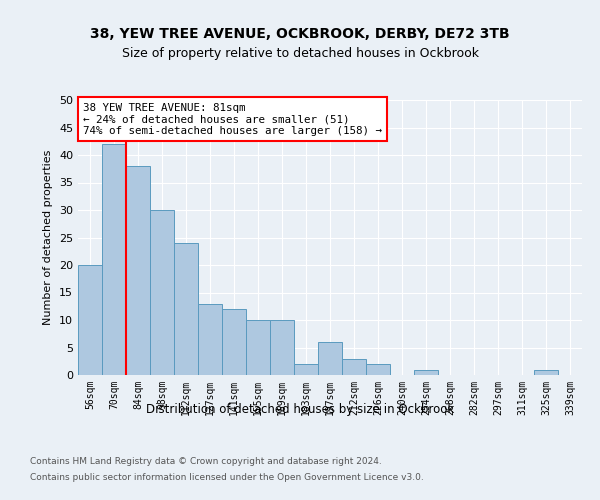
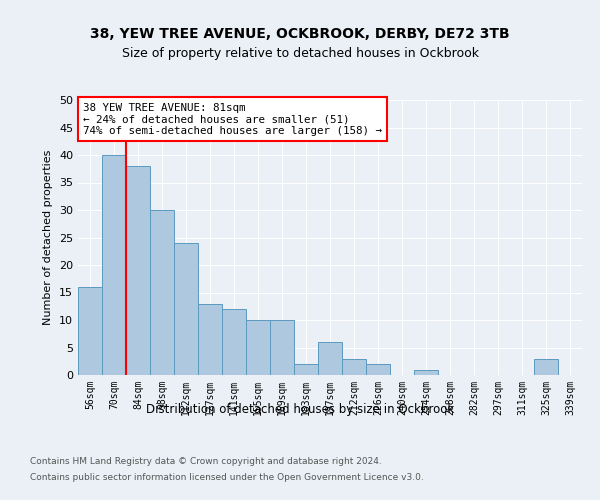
56sqm: 20 -> 16
70sqm: 42 -> 40
325sqm: 1 -> 3
